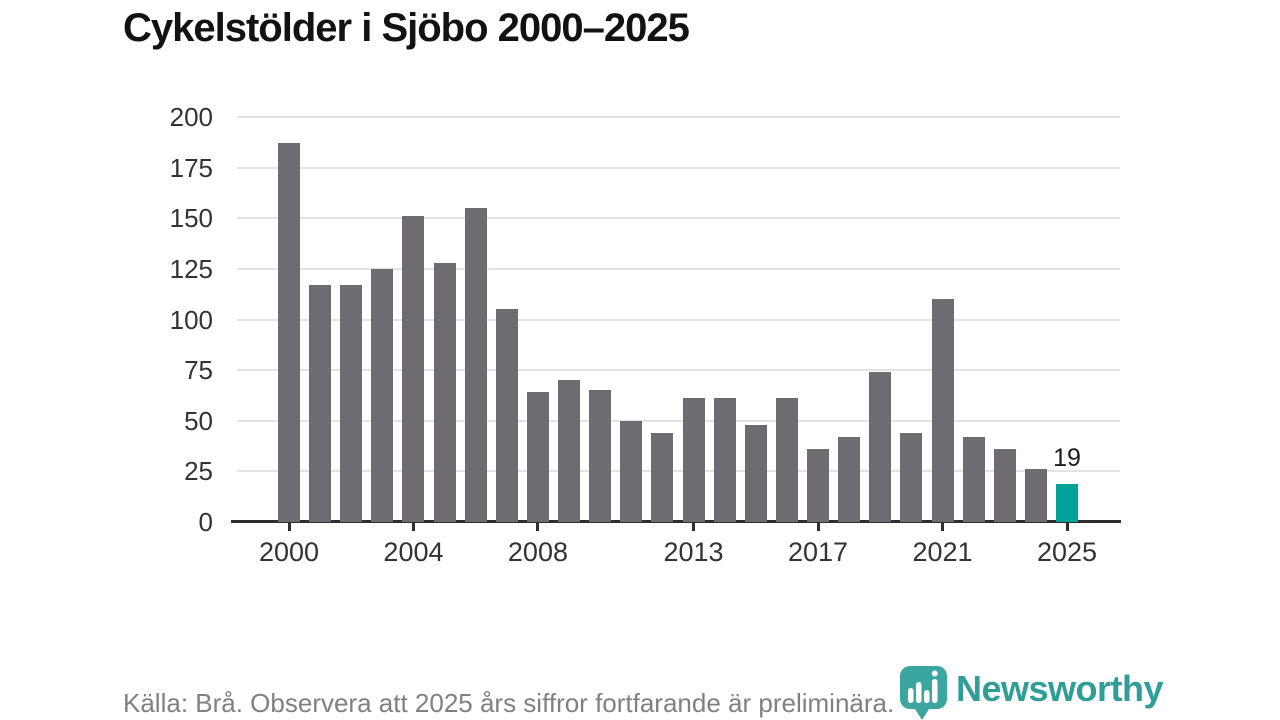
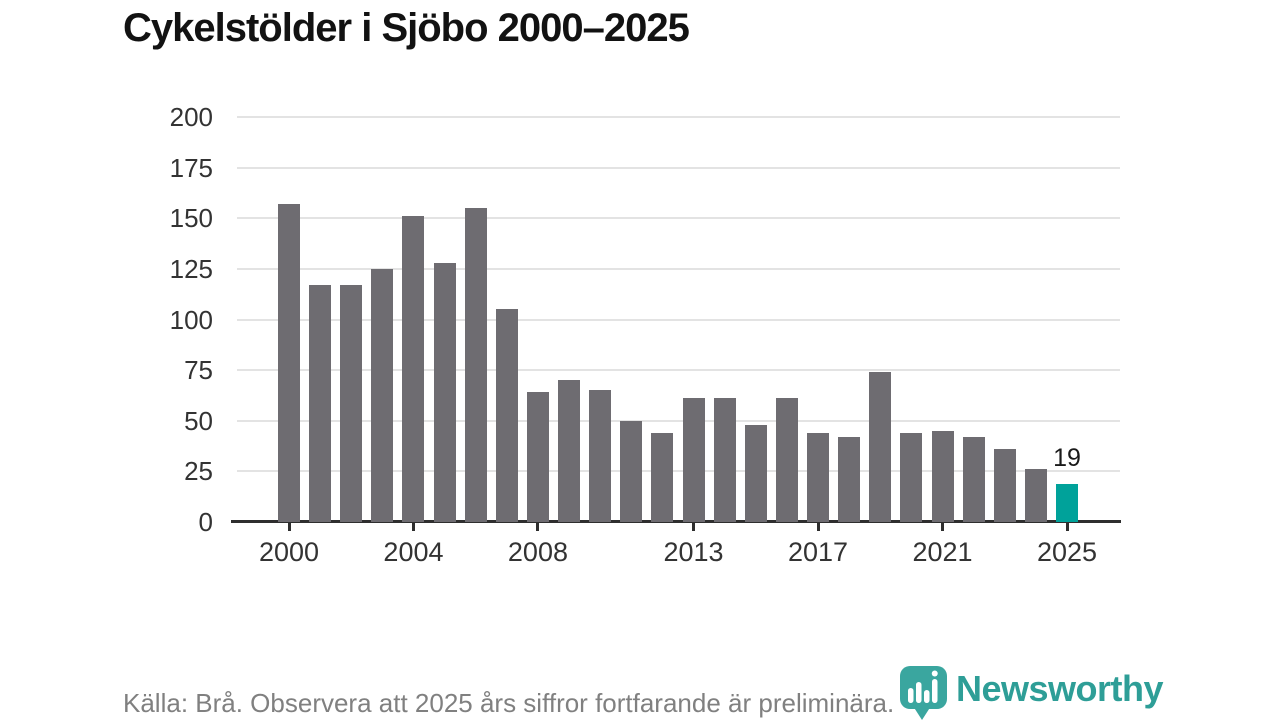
2000: 187 -> 157
2017: 36 -> 44
2021: 110 -> 45
